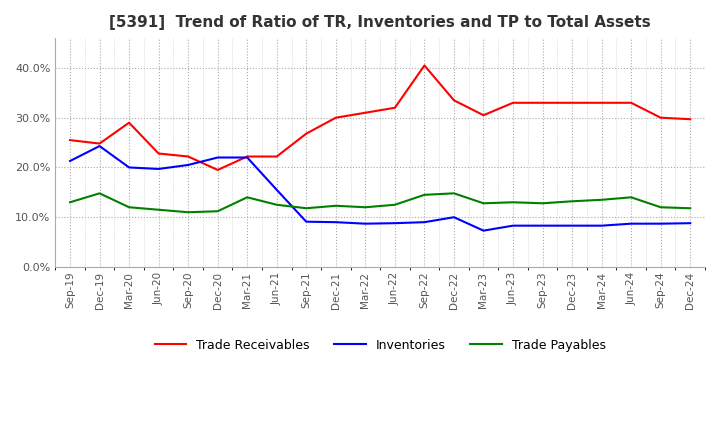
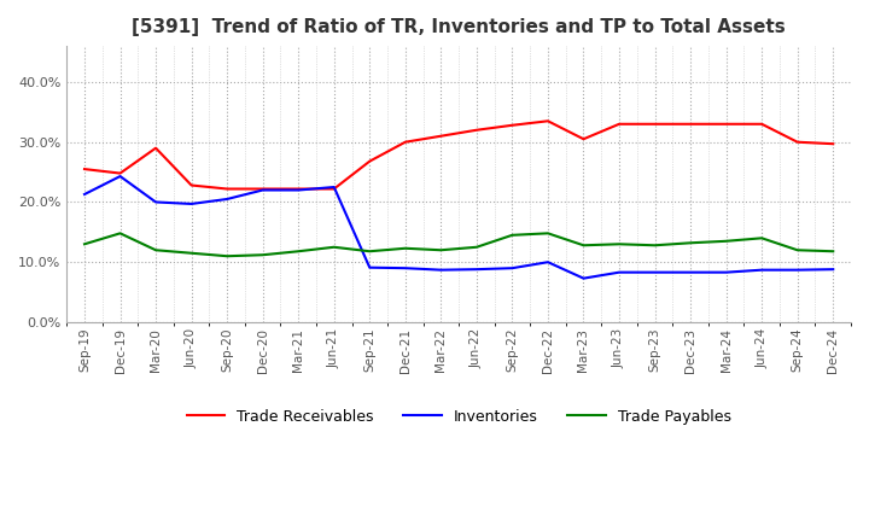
Trade Receivables/Dec-20: 19.5% -> 22.2%
Trade Payables/Mar-21: 14.0% -> 11.8%
Inventories/Jun-21: 15.5% -> 22.5%
Trade Receivables/Sep-22: 40.5% -> 32.8%
